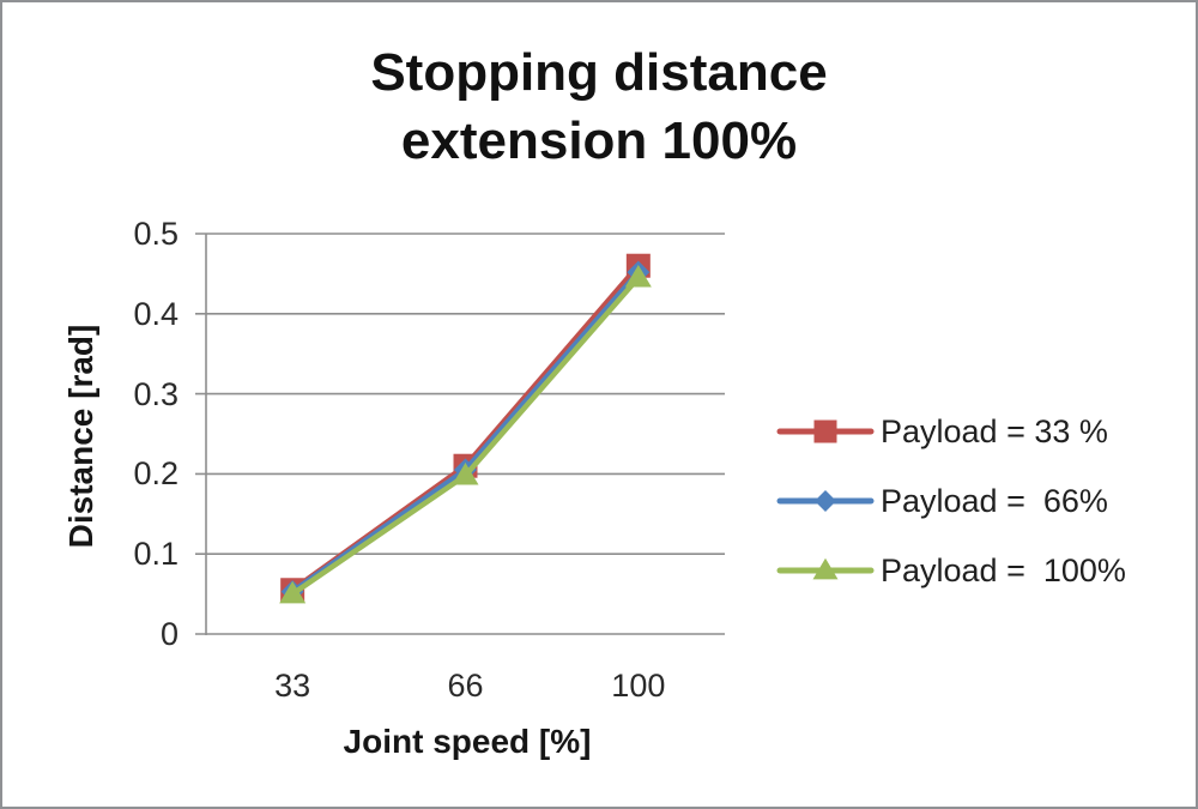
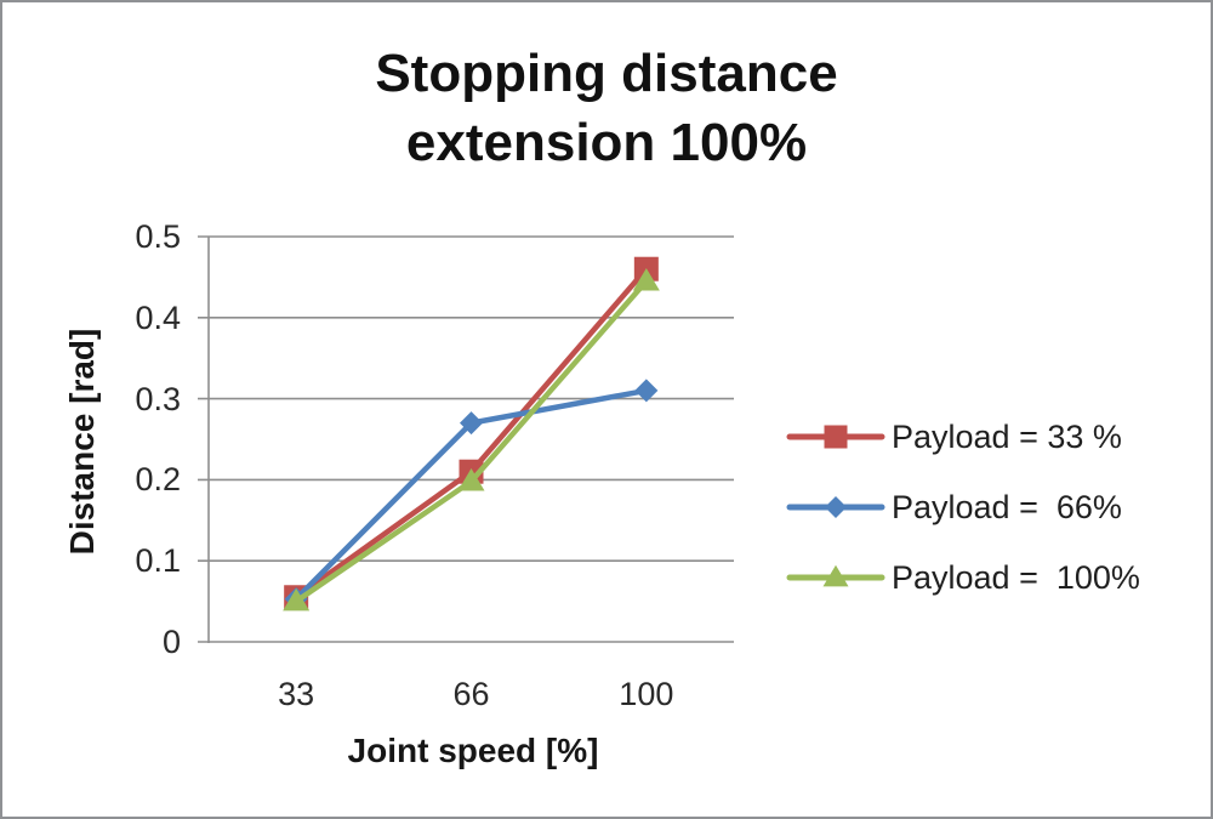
Payload = 66%/66: 0.20 -> 0.27
Payload = 66%/100: 0.45 -> 0.31
